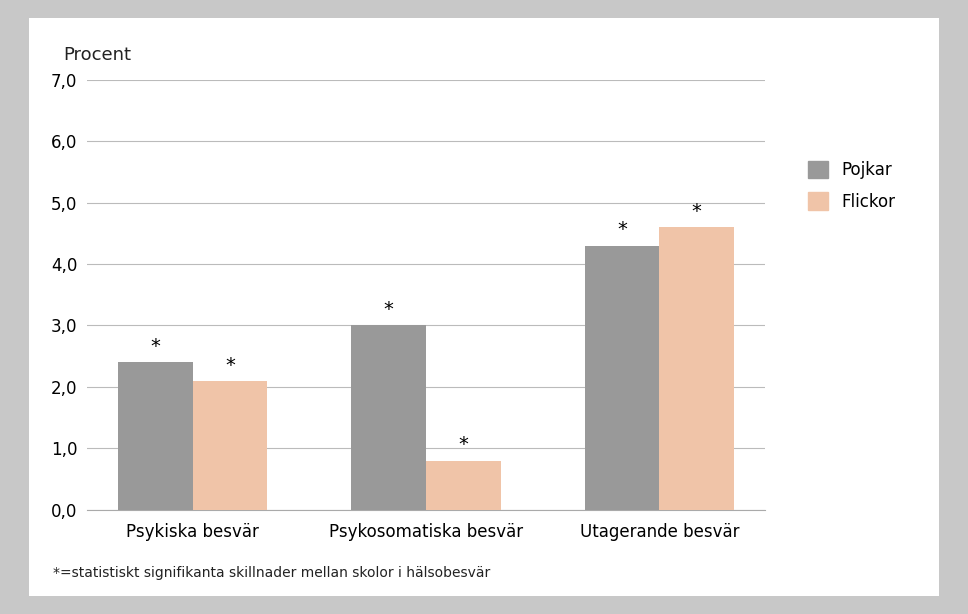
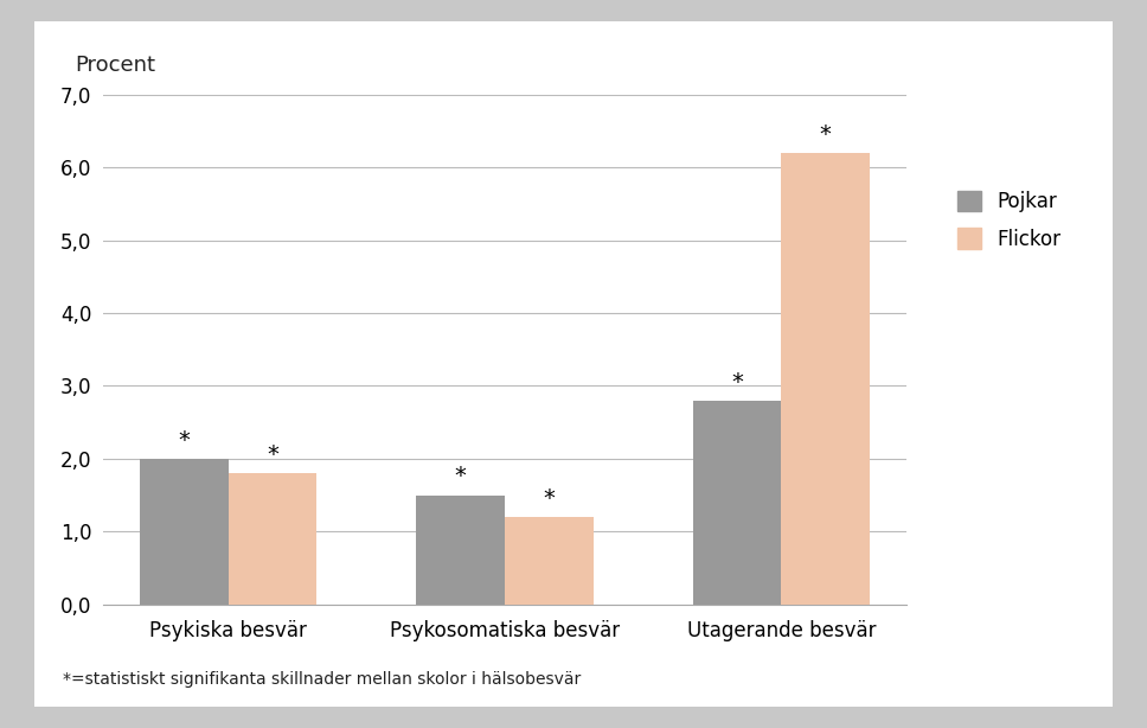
Pojkar/Psykiska besvär: 2,4 -> 2,0
Flickor/Psykiska besvär: 2,1 -> 1,8
Pojkar/Psykosomatiska besvär: 3,0 -> 1,5
Flickor/Psykosomatiska besvär: 0,8 -> 1,2
Pojkar/Utagerande besvär: 4,3 -> 2,8
Flickor/Utagerande besvär: 4,6 -> 6,2
